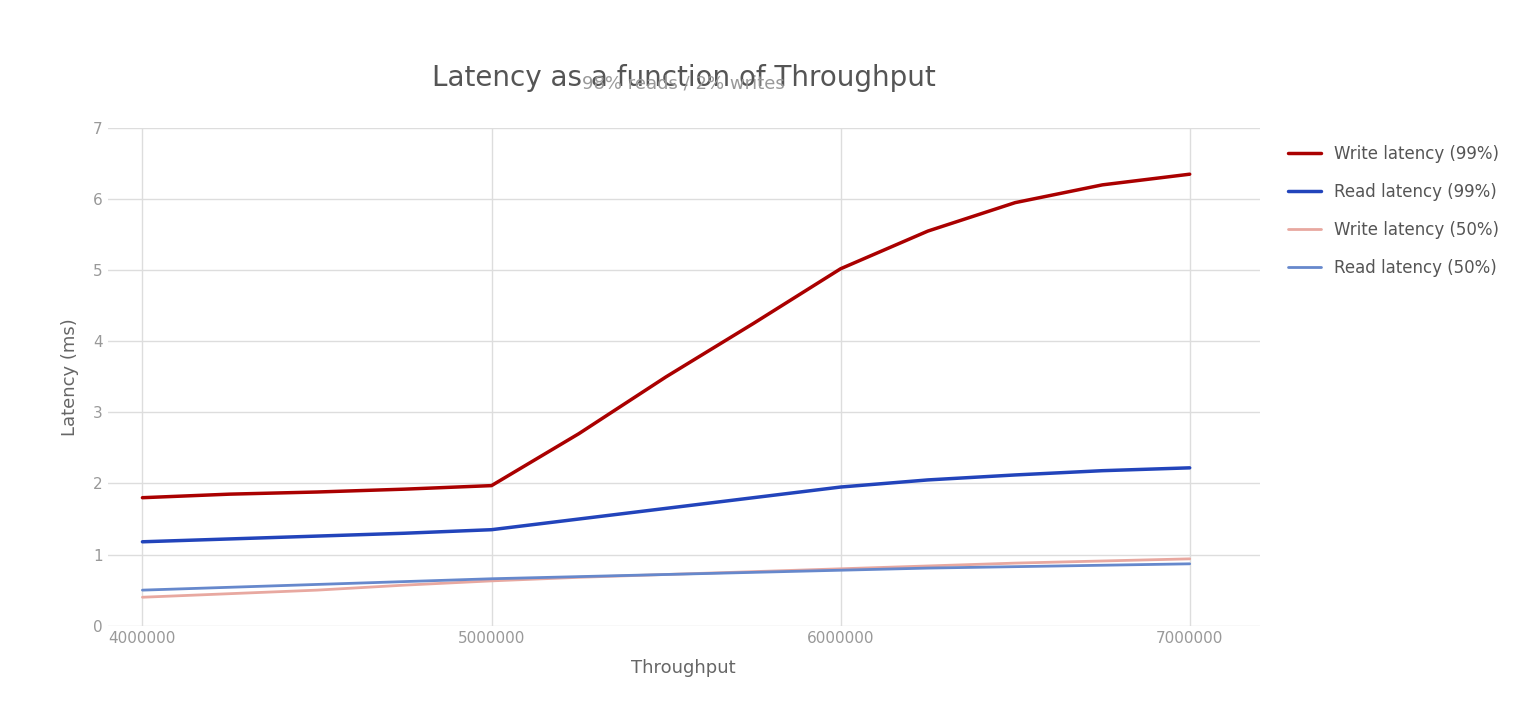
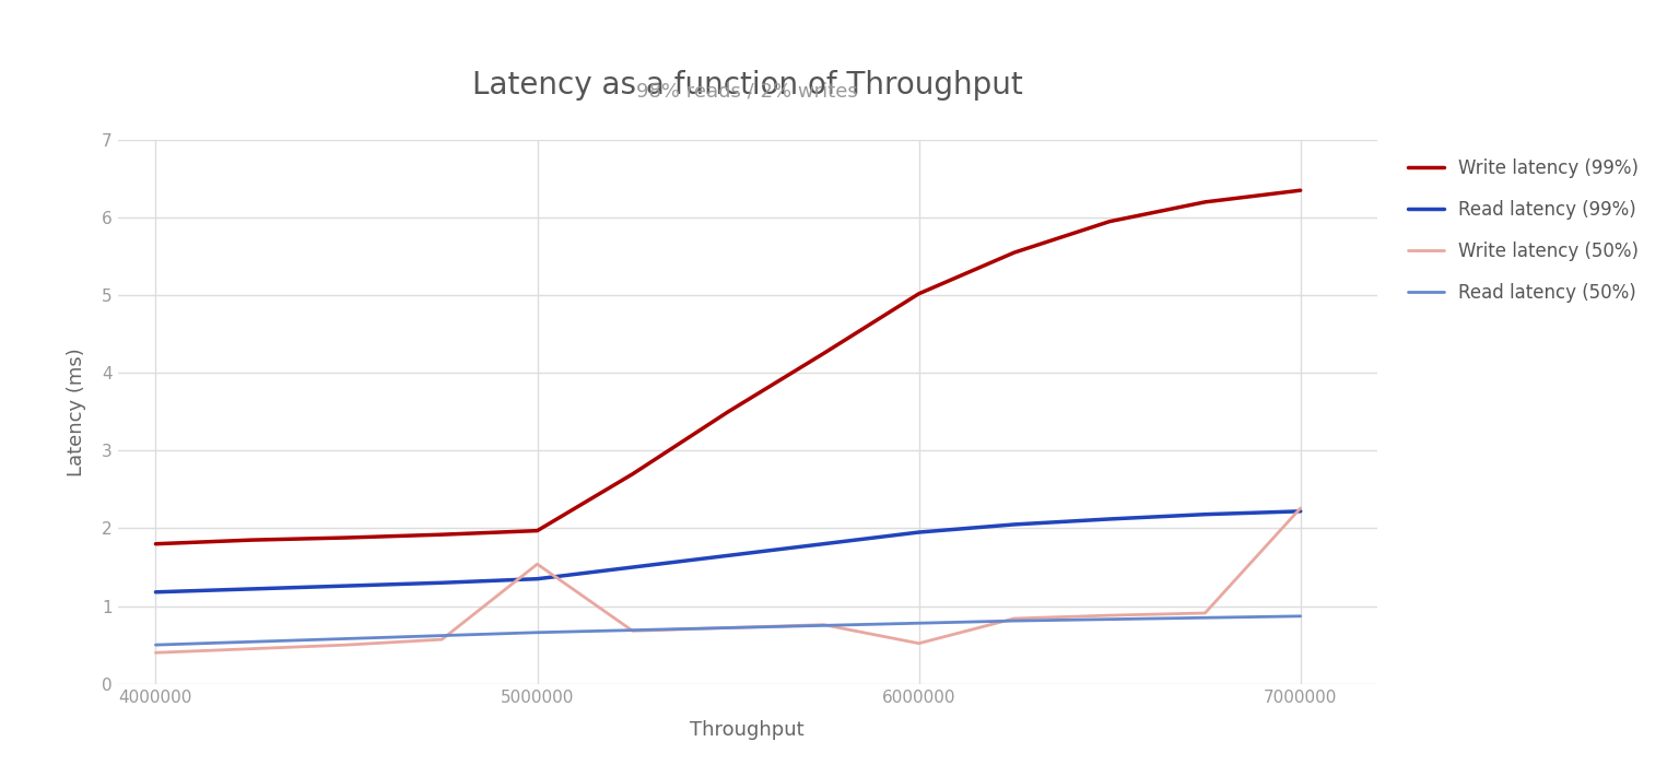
Write latency (50%)/5000000: 0.63 -> 1.54
Write latency (50%)/6000000: 0.80 -> 0.52
Write latency (50%)/7000000: 0.94 -> 2.26
